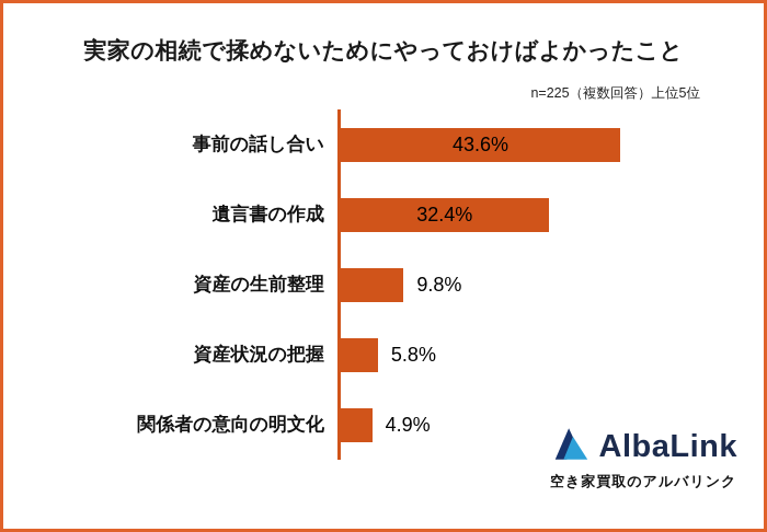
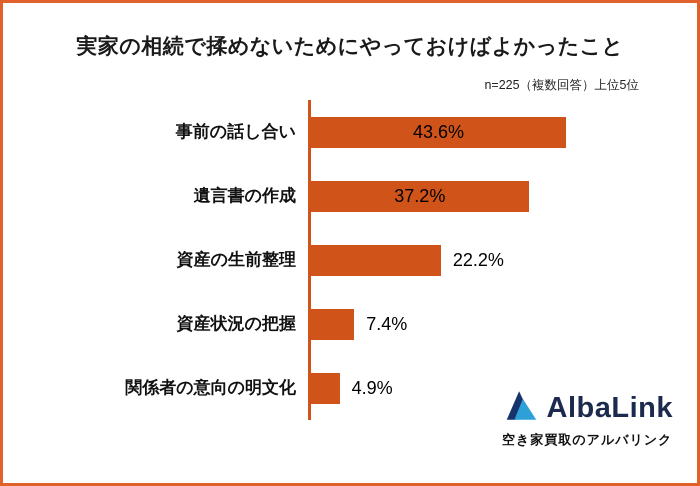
遺言書の作成: 32.4% -> 37.2%
資産の生前整理: 9.8% -> 22.2%
資産状況の把握: 5.8% -> 7.4%
